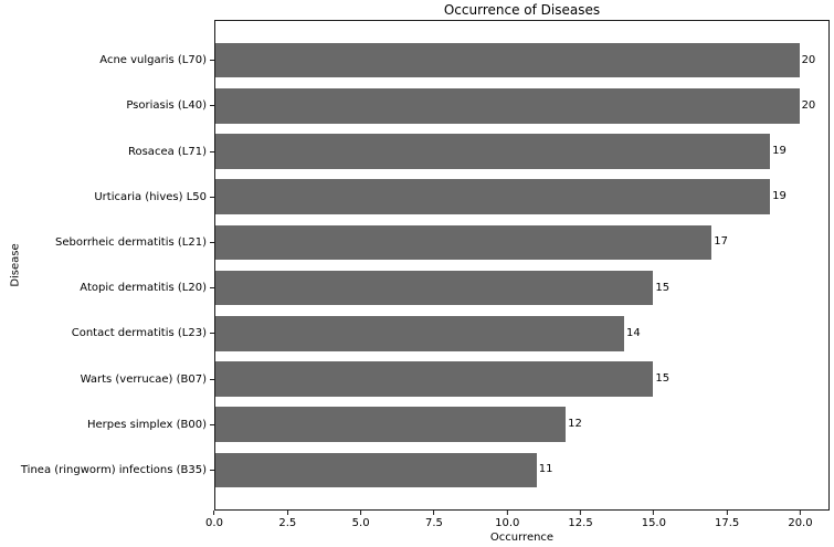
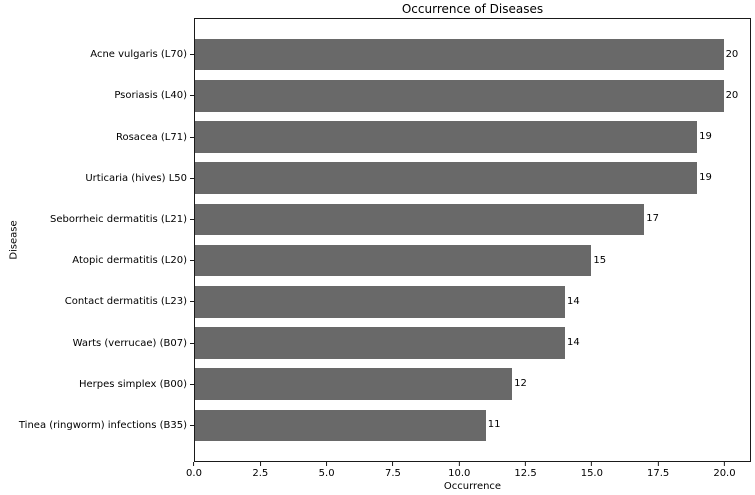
Warts (verrucae) (B07): 15 -> 14
